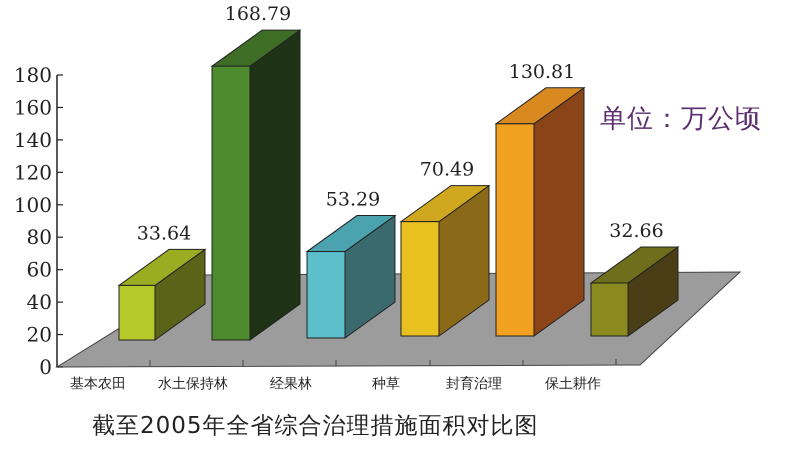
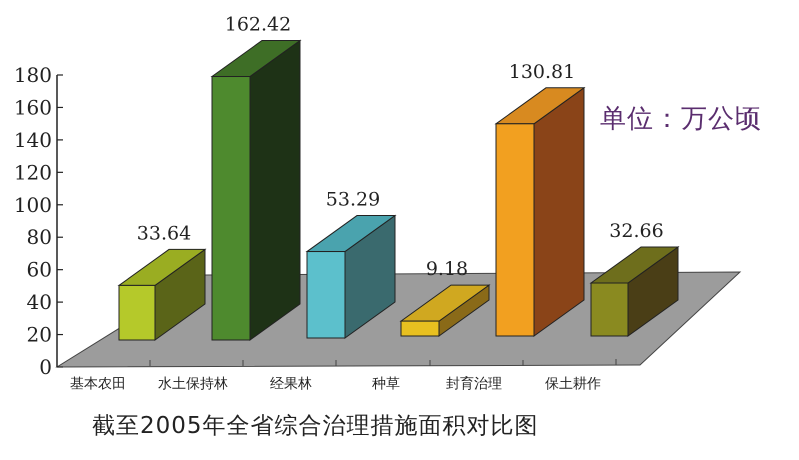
水土保持林: 168.79 -> 162.42
种草: 70.49 -> 9.18
